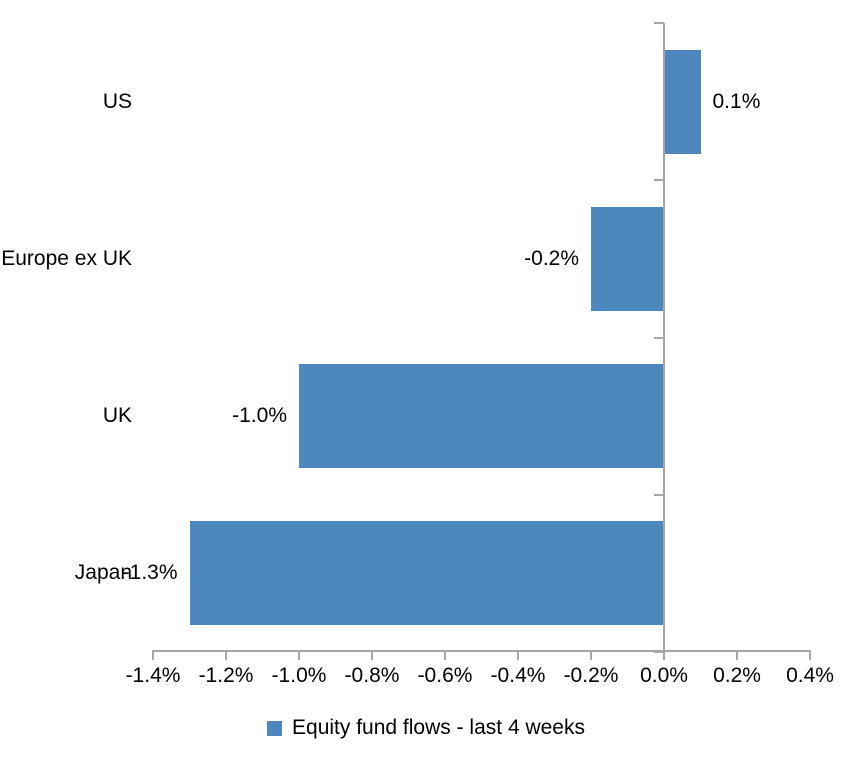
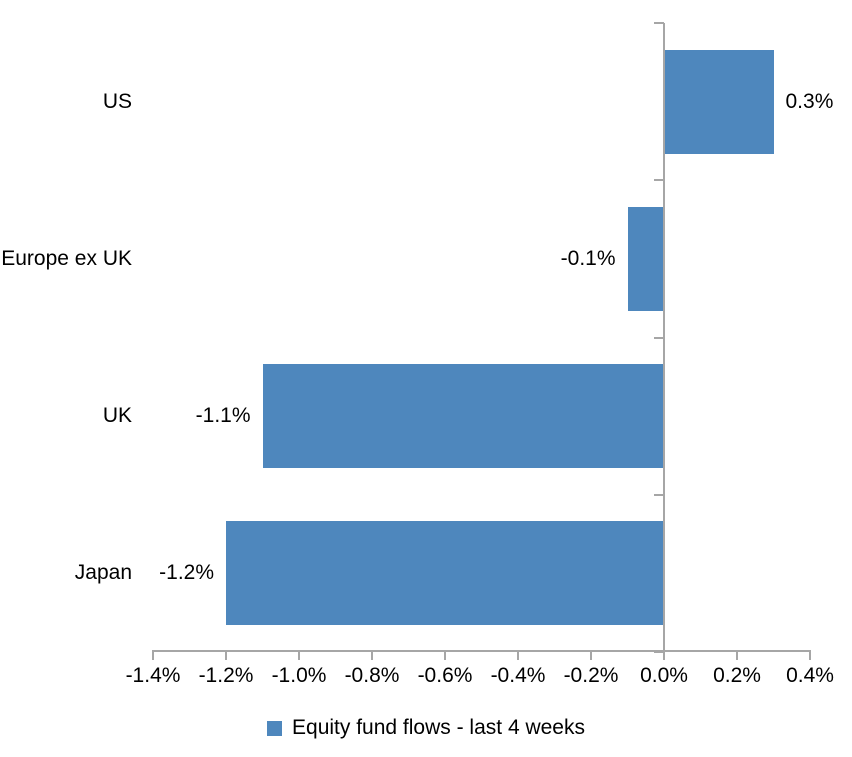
US: 0.1% -> 0.3%
Europe ex UK: -0.2% -> -0.1%
UK: -1.0% -> -1.1%
Japan: -1.3% -> -1.2%
